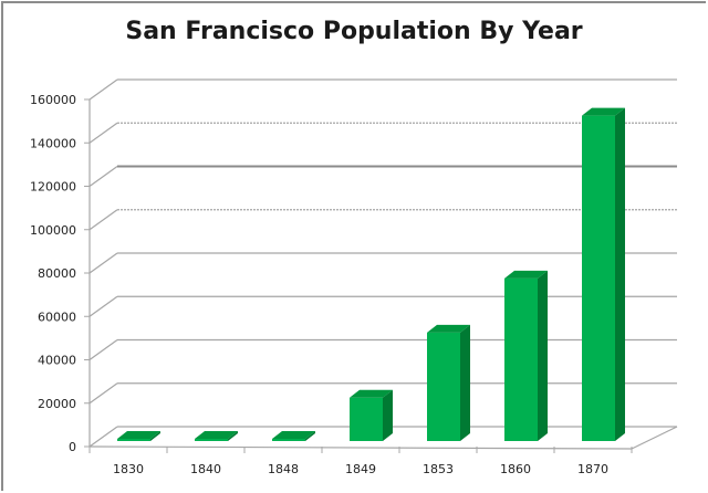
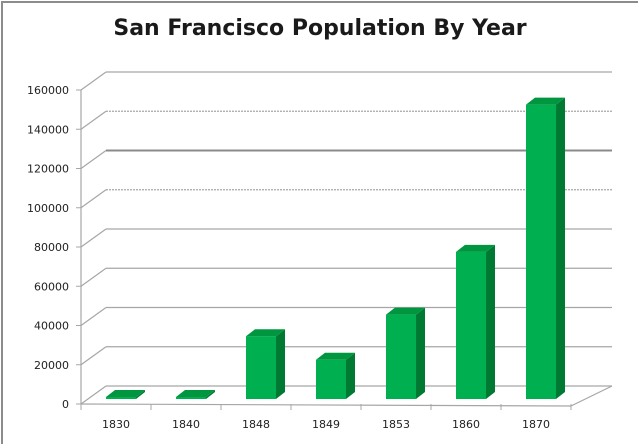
1848: 1000 -> 32000
1853: 50000 -> 43000
